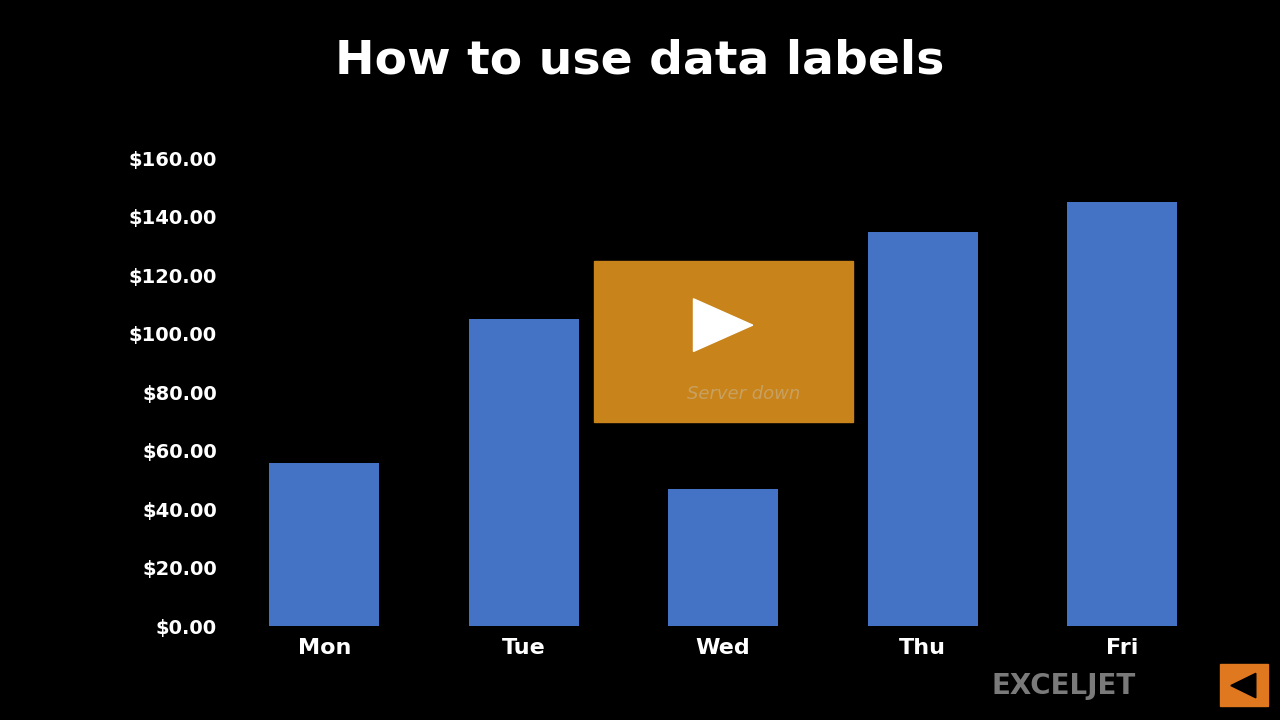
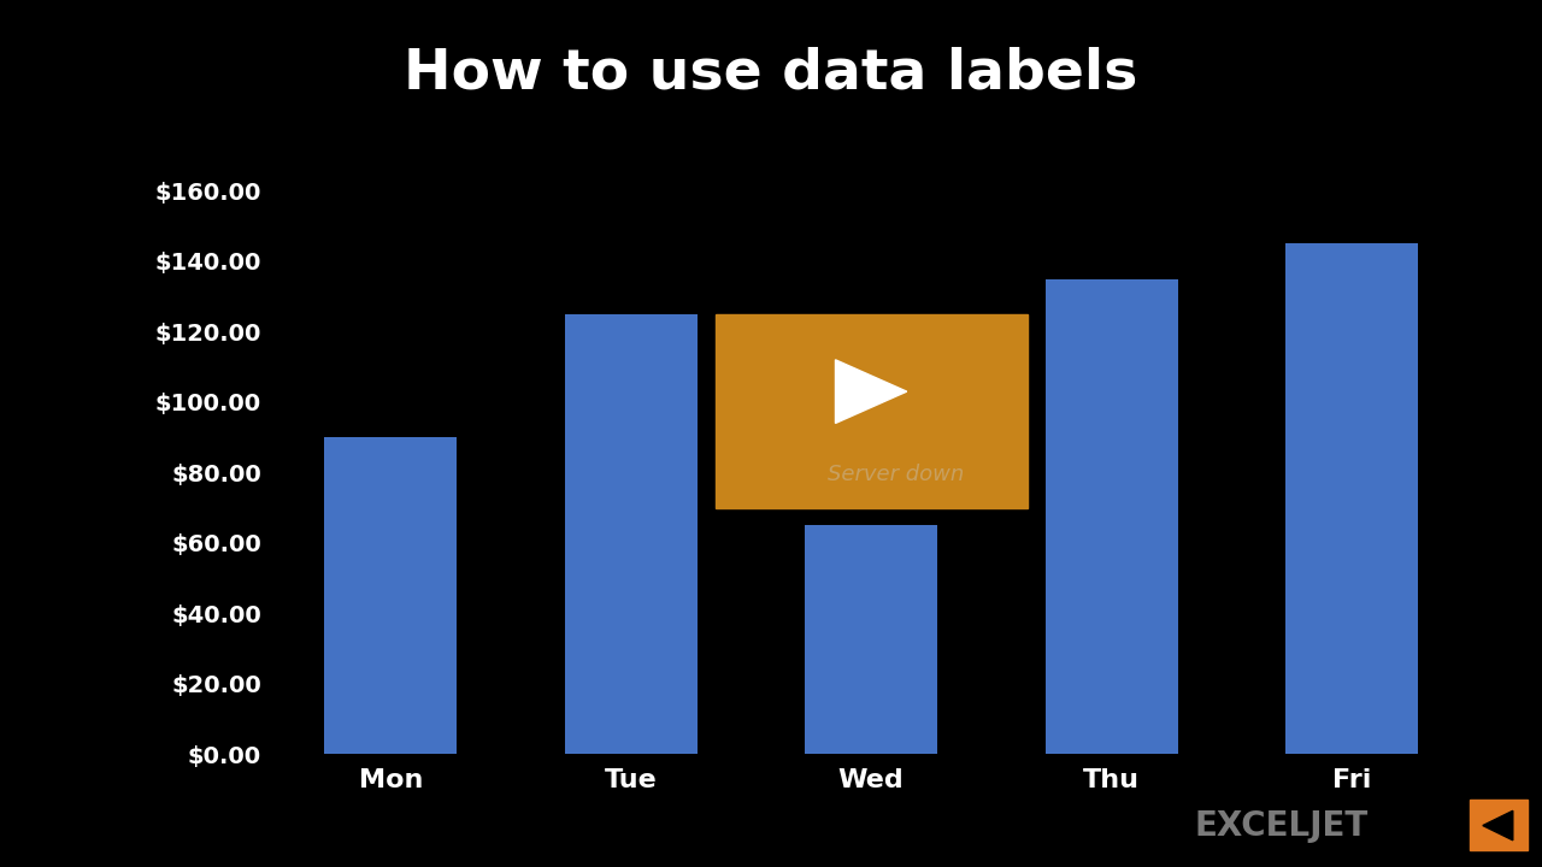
Mon: $56 -> $90
Tue: $105 -> $125
Wed: $47 -> $65
